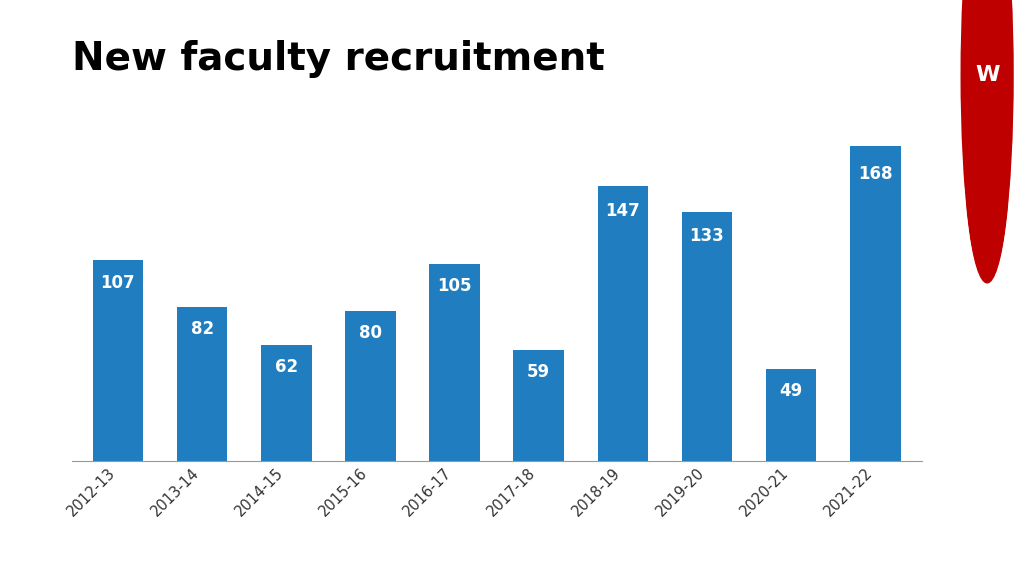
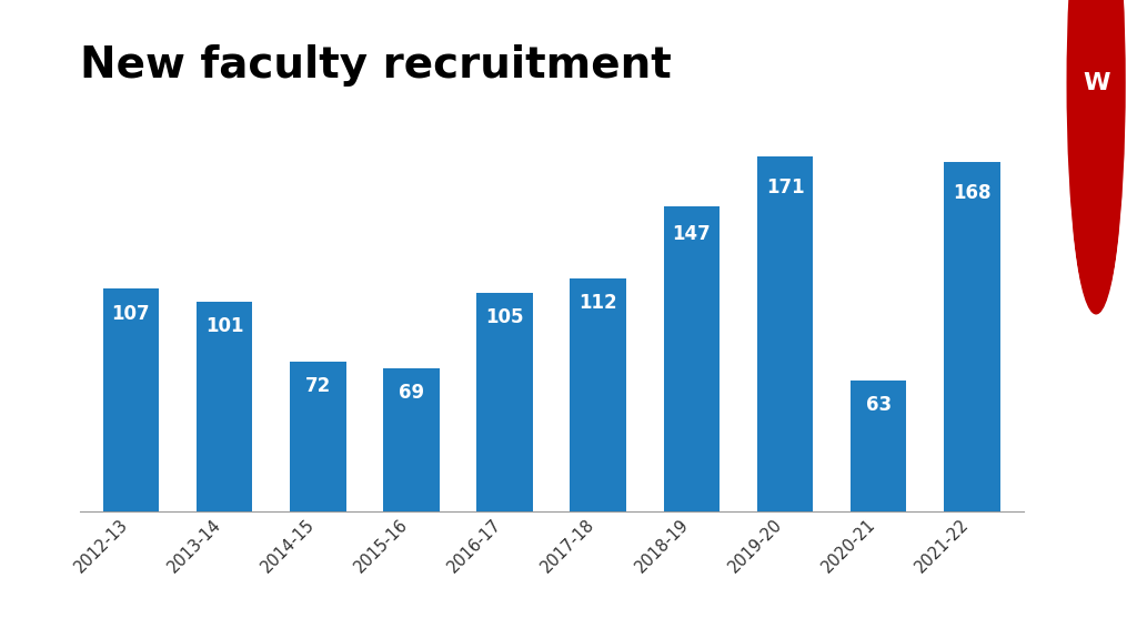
2013-14: 82 -> 101
2014-15: 62 -> 72
2015-16: 80 -> 69
2017-18: 59 -> 112
2019-20: 133 -> 171
2020-21: 49 -> 63
